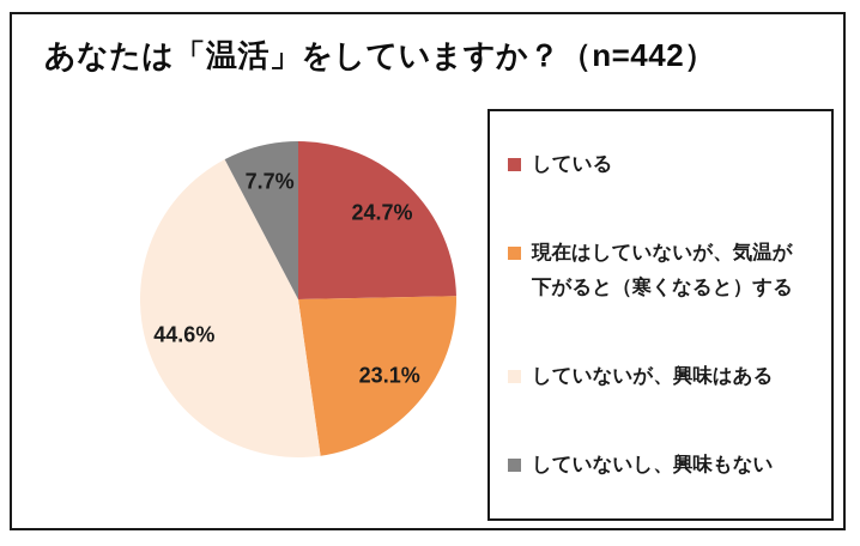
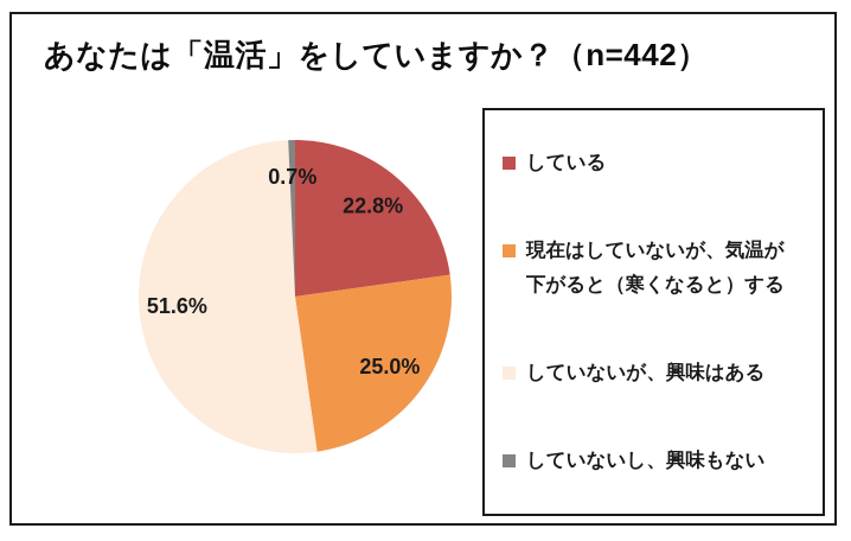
している: 24.7% -> 22.8%
現在はしていないが、気温が 下がると（寒くなると）する: 23.1% -> 25.0%
していないが、興味はある: 44.6% -> 51.6%
していないし、興味もない: 7.7% -> 0.7%
